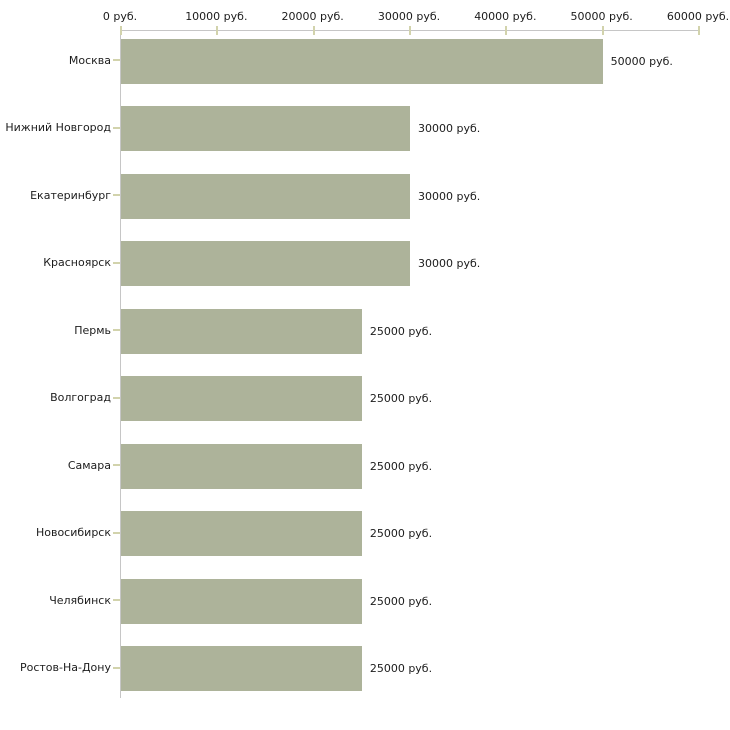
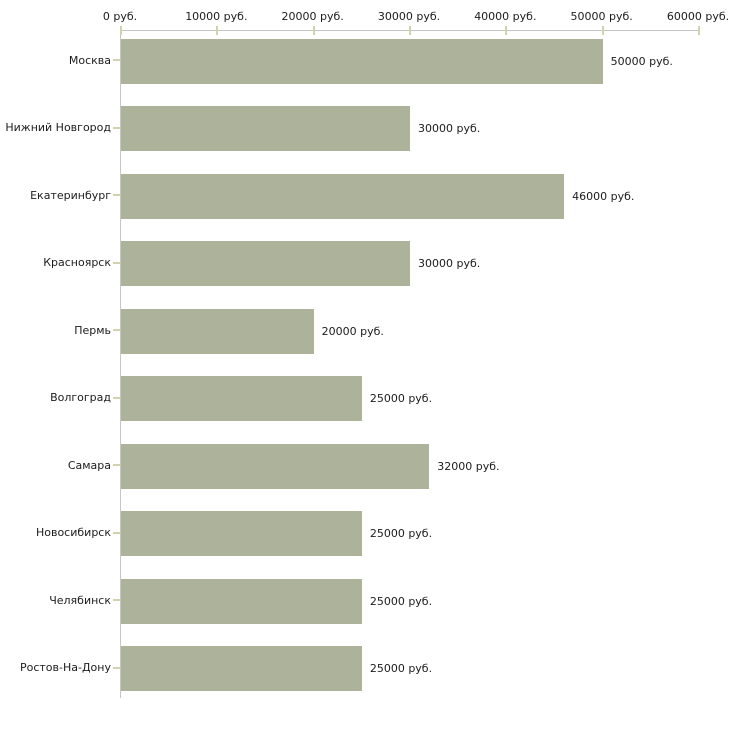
Екатеринбург: 30000 -> 46000
Пермь: 25000 -> 20000
Самара: 25000 -> 32000
